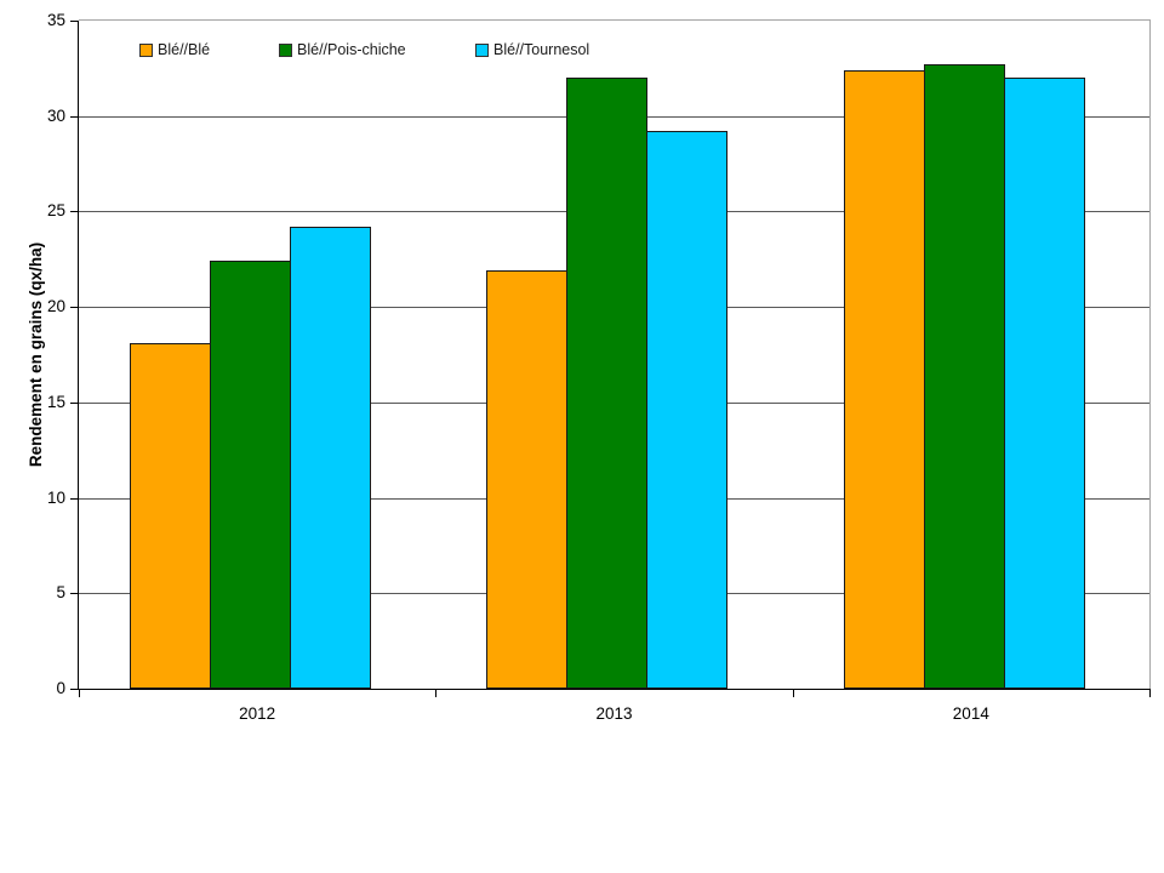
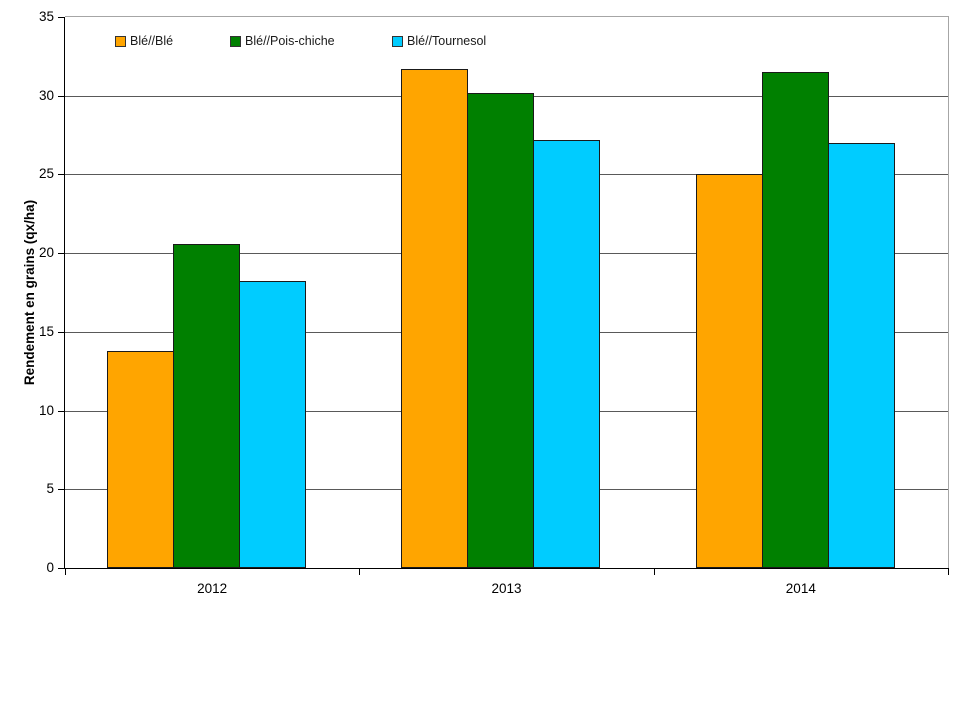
Blé//Blé/2012: 18.1 -> 13.8
Blé//Pois-chiche/2012: 22.4 -> 20.6
Blé//Tournesol/2012: 24.2 -> 18.2
Blé//Blé/2013: 21.9 -> 31.7
Blé//Pois-chiche/2013: 32.0 -> 30.2
Blé//Tournesol/2013: 29.2 -> 27.2
Blé//Blé/2014: 32.4 -> 25.0
Blé//Pois-chiche/2014: 32.7 -> 31.5
Blé//Tournesol/2014: 32.0 -> 27.0
